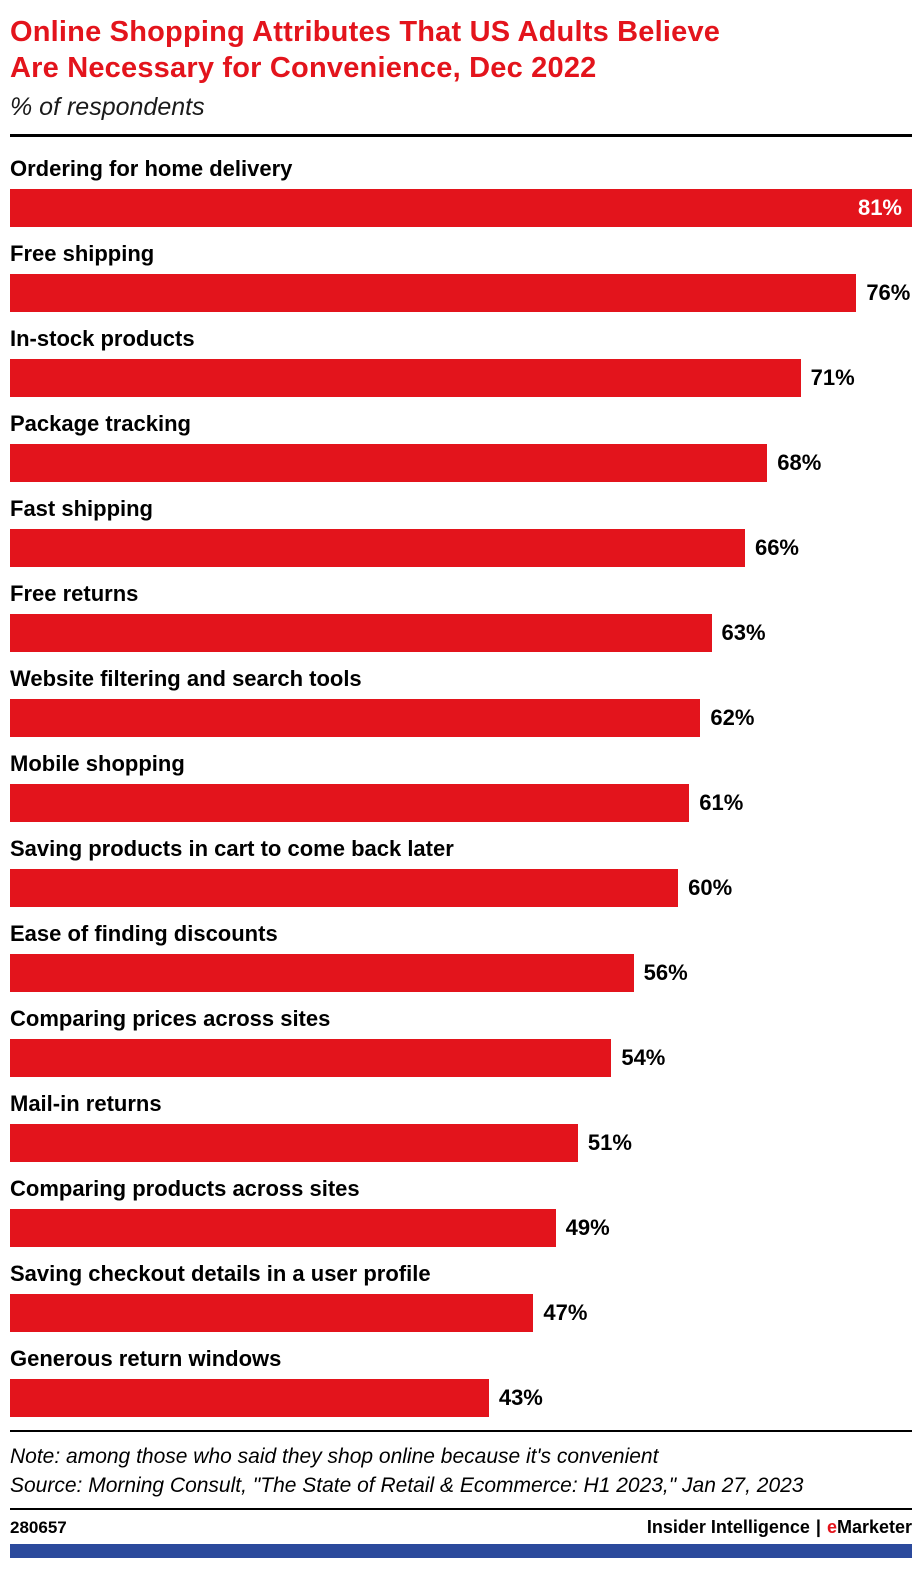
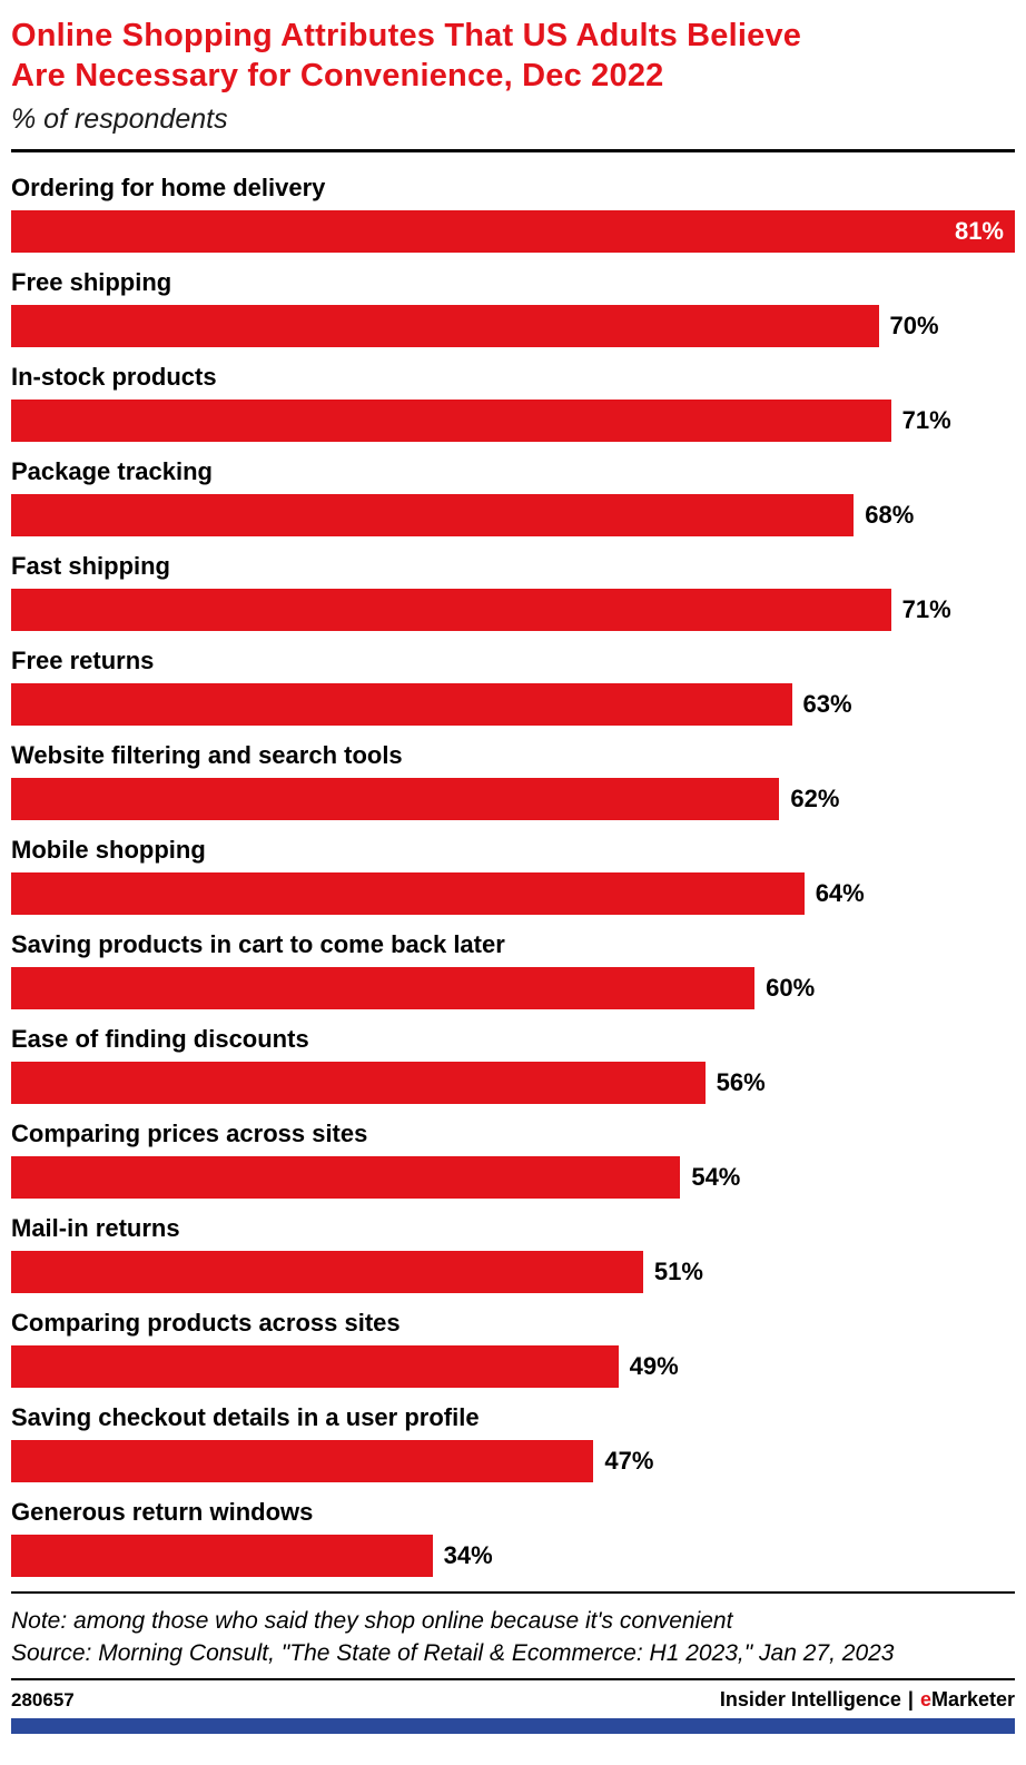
Free shipping: 76% -> 70%
Fast shipping: 66% -> 71%
Mobile shopping: 61% -> 64%
Generous return windows: 43% -> 34%
